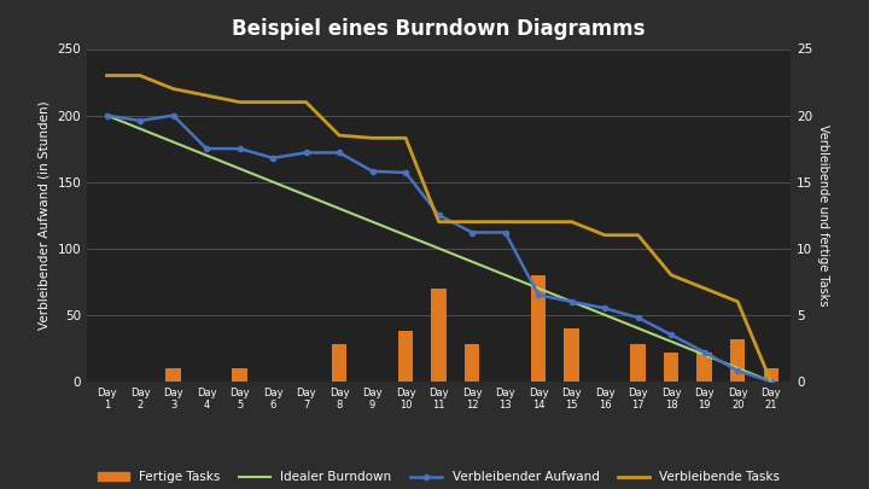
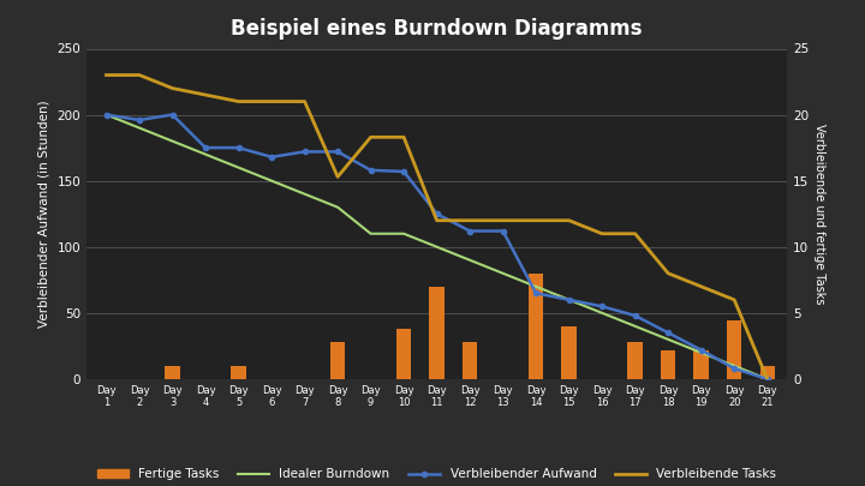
Verbleibende Tasks/Day 8: 18.5 -> 15.3
Idealer Burndown/Day 9: 120 -> 110
Fertige Tasks/Day 20: 32 -> 44
